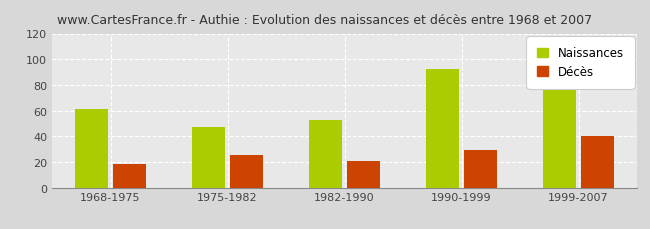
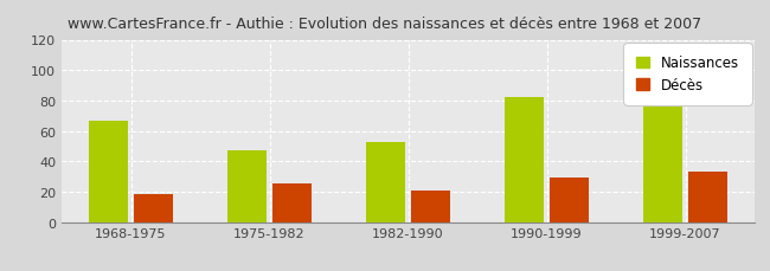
Naissances/1968-1975: 61 -> 67
Naissances/1990-1999: 92 -> 82
Décès/1999-2007: 40 -> 33
